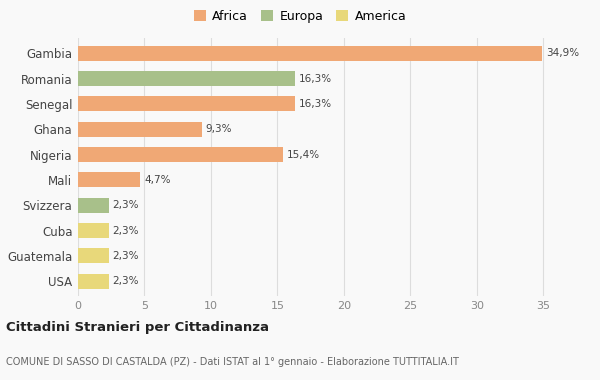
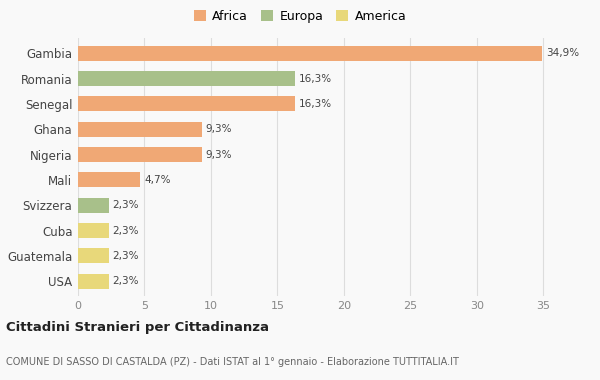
Nigeria: 15,4% -> 9,3%
